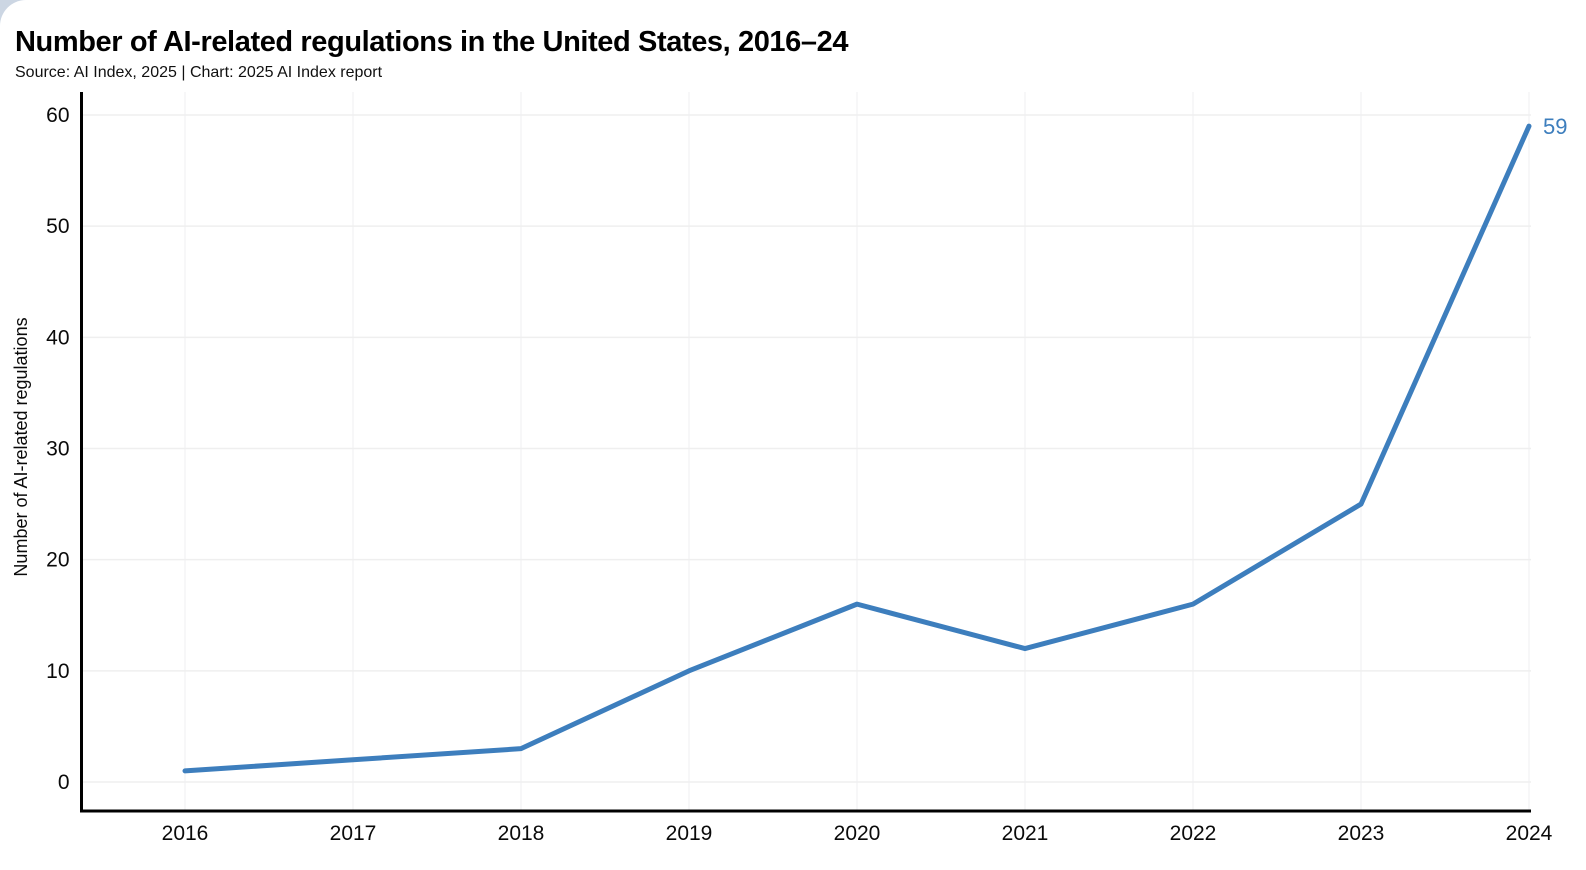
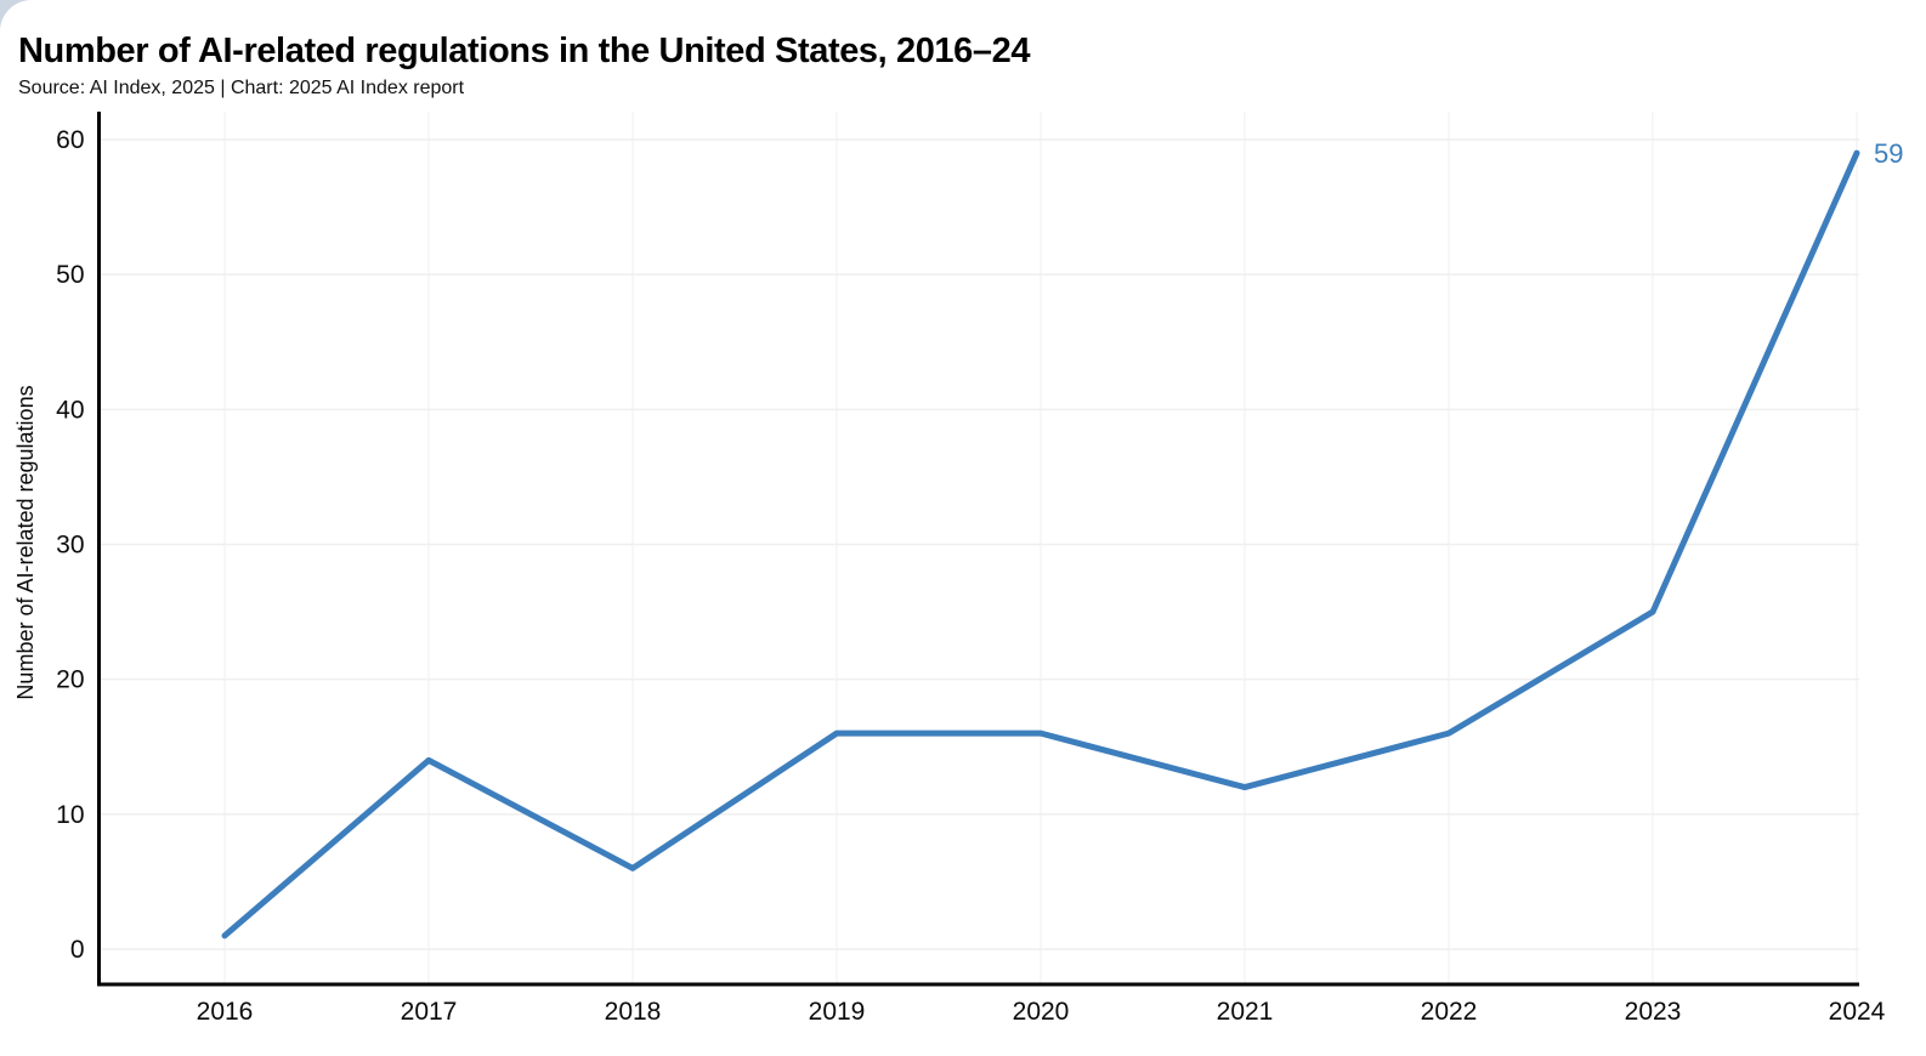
2017: 2 -> 14
2018: 3 -> 6
2019: 10 -> 16
